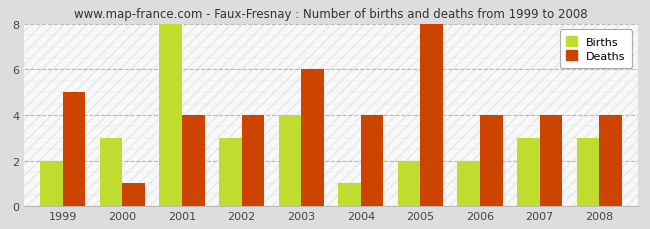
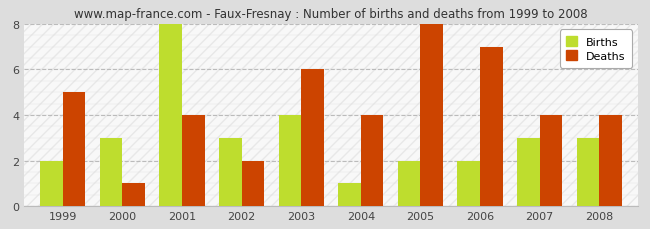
Deaths/2002: 4 -> 2
Deaths/2006: 4 -> 7
